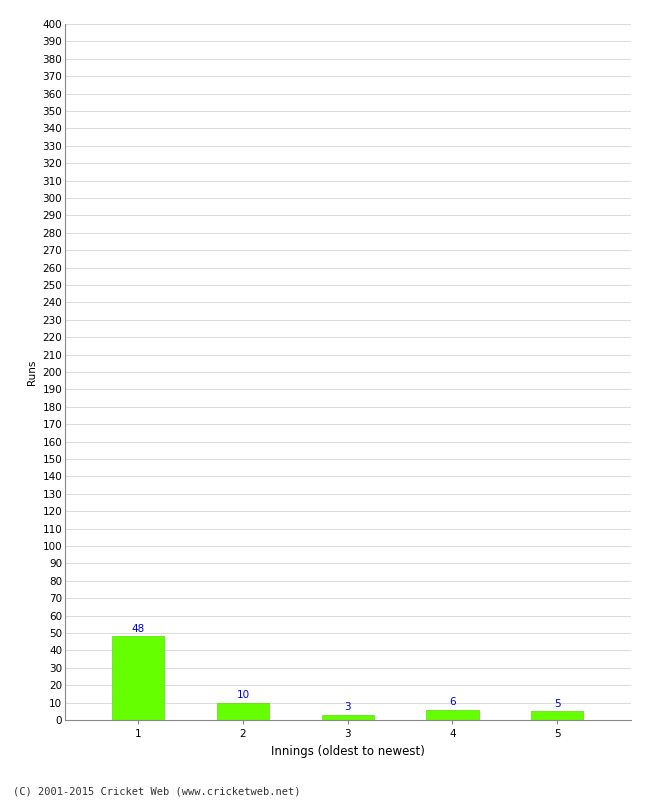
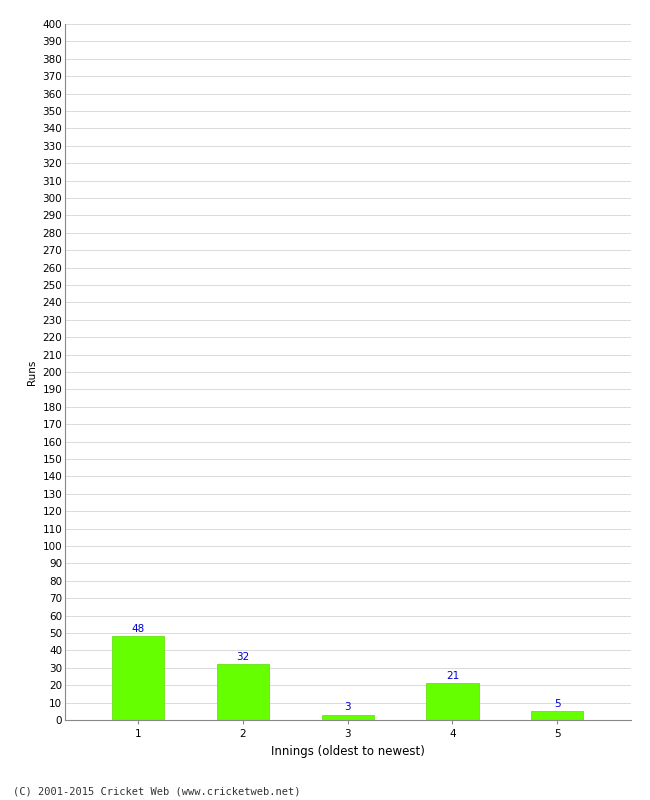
2: 10 -> 32
4: 6 -> 21
